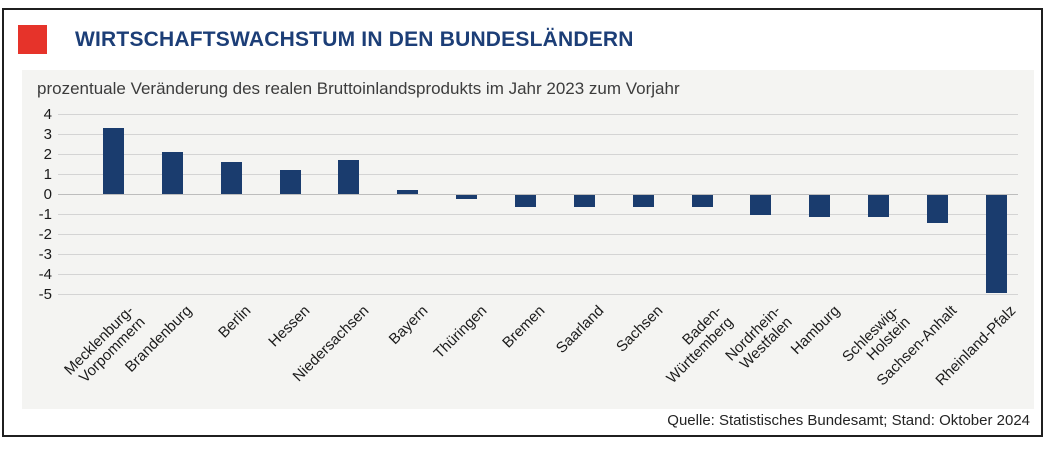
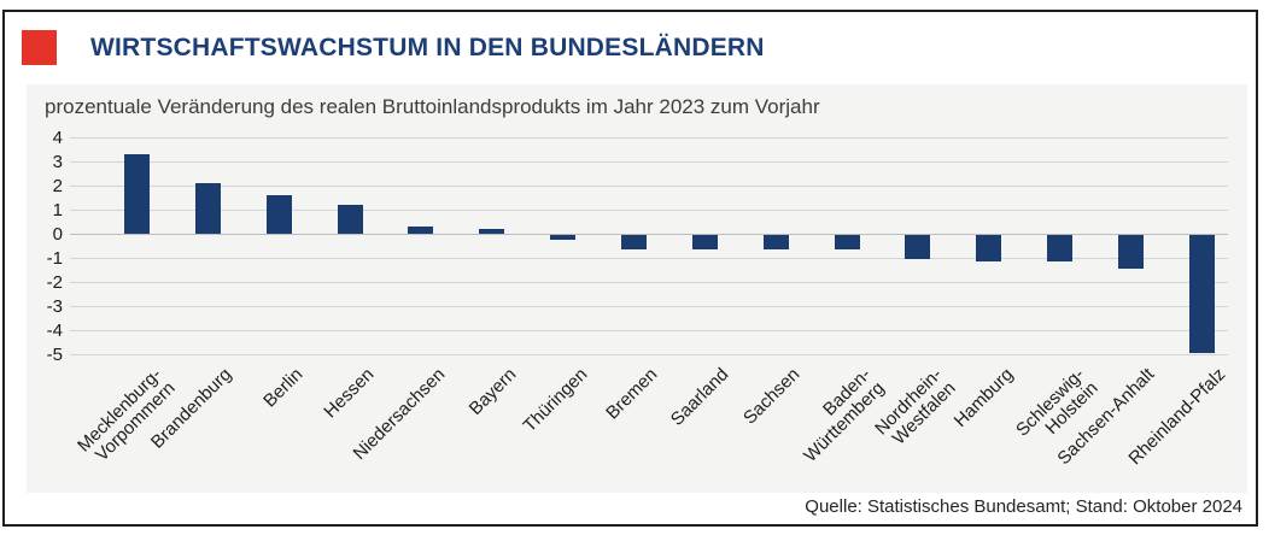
Niedersachsen: 1.7 -> 0.3
